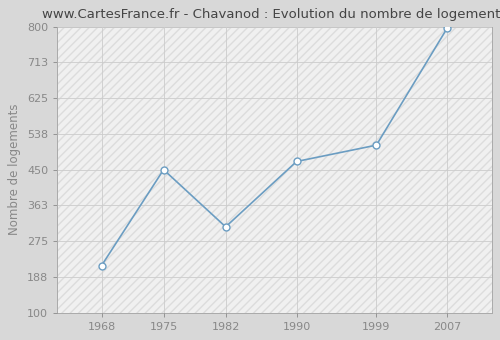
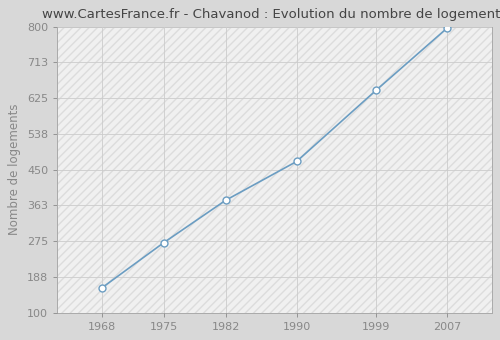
1968: 215 -> 160
1975: 450 -> 271
1982: 310 -> 375
1999: 510 -> 645
